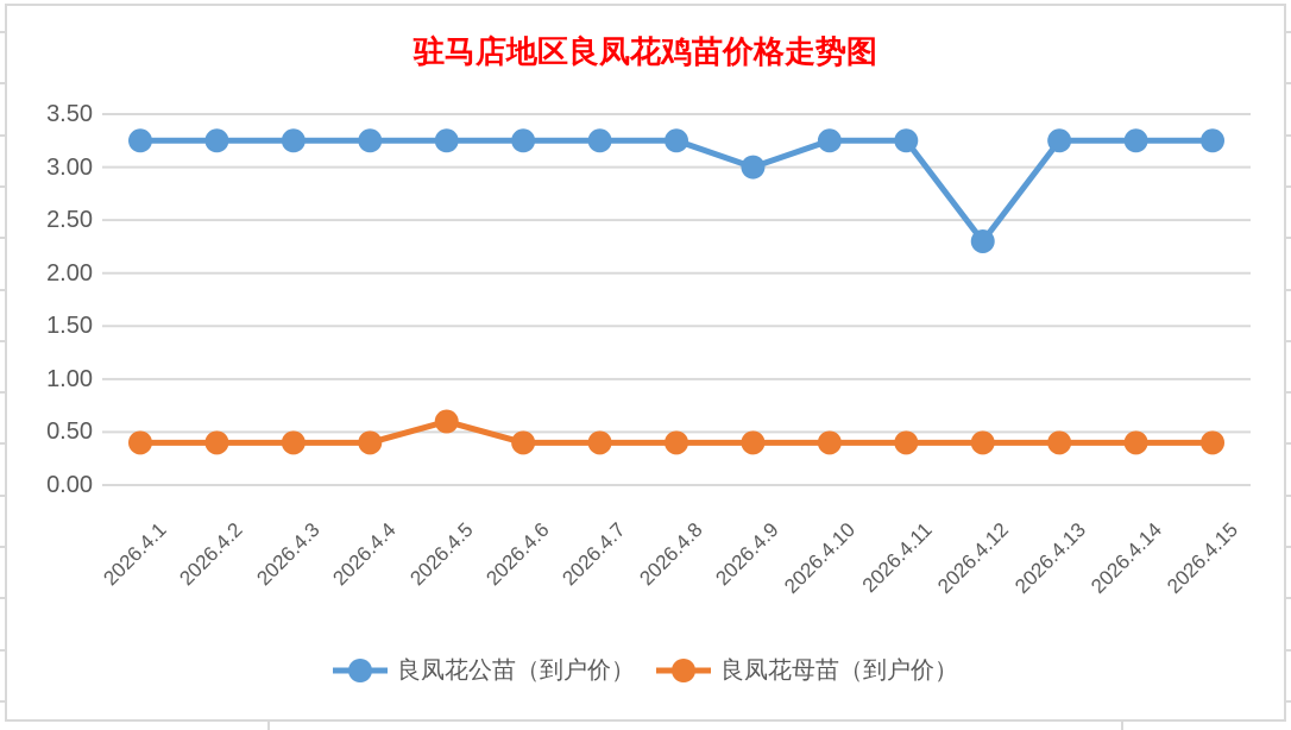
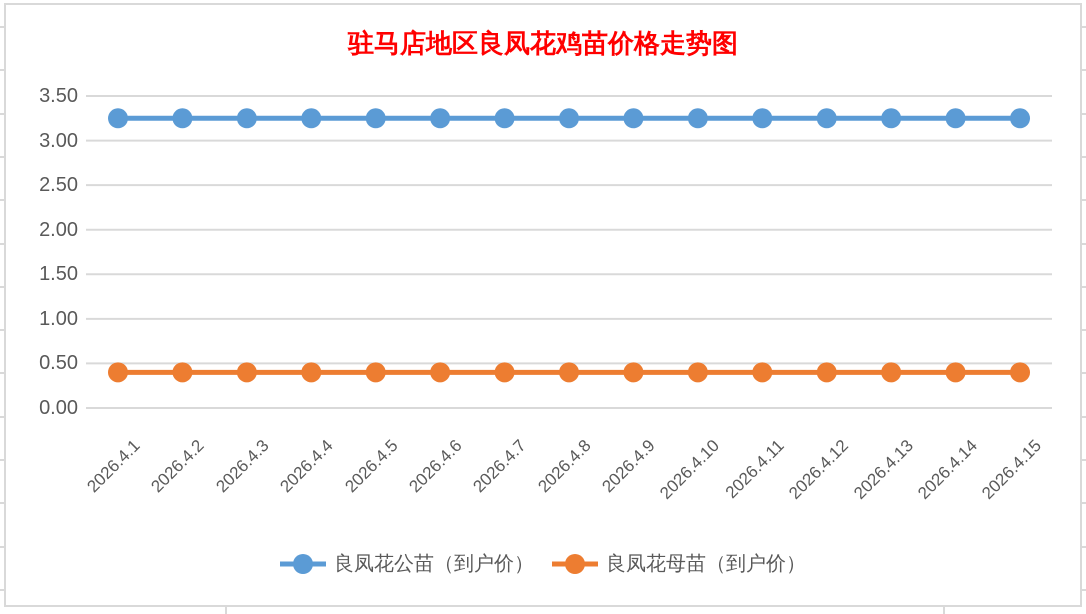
良凤花母苗（到户价）/2026.4.5: 0.6 -> 0.4
良凤花公苗（到户价）/2026.4.9: 3.0 -> 3.2
良凤花公苗（到户价）/2026.4.12: 2.3 -> 3.2
